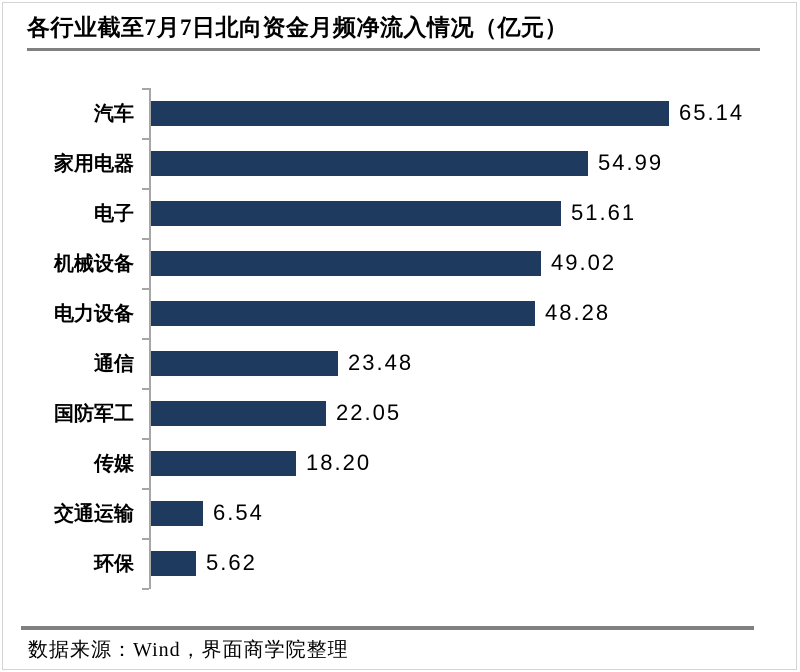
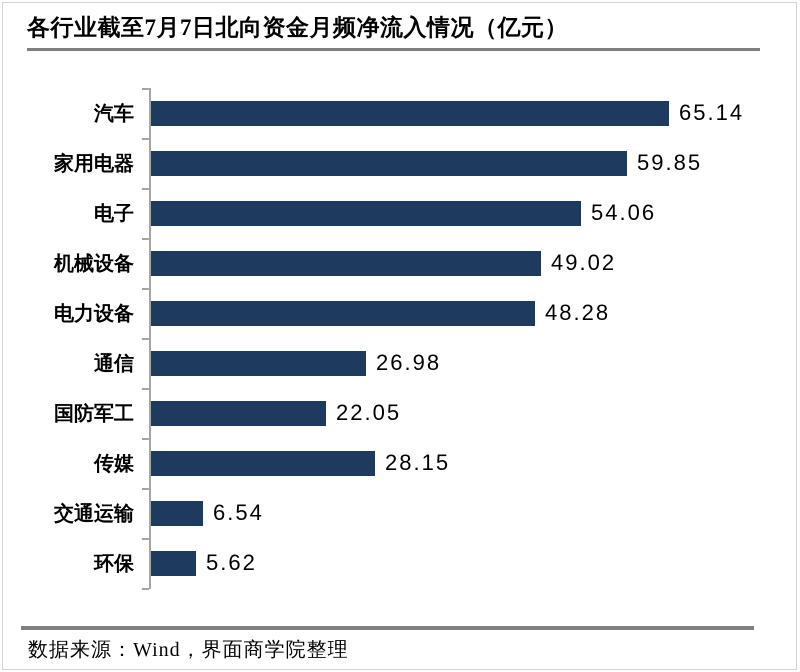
家用电器: 54.99 -> 59.85
电子: 51.61 -> 54.06
通信: 23.48 -> 26.98
传媒: 18.20 -> 28.15
